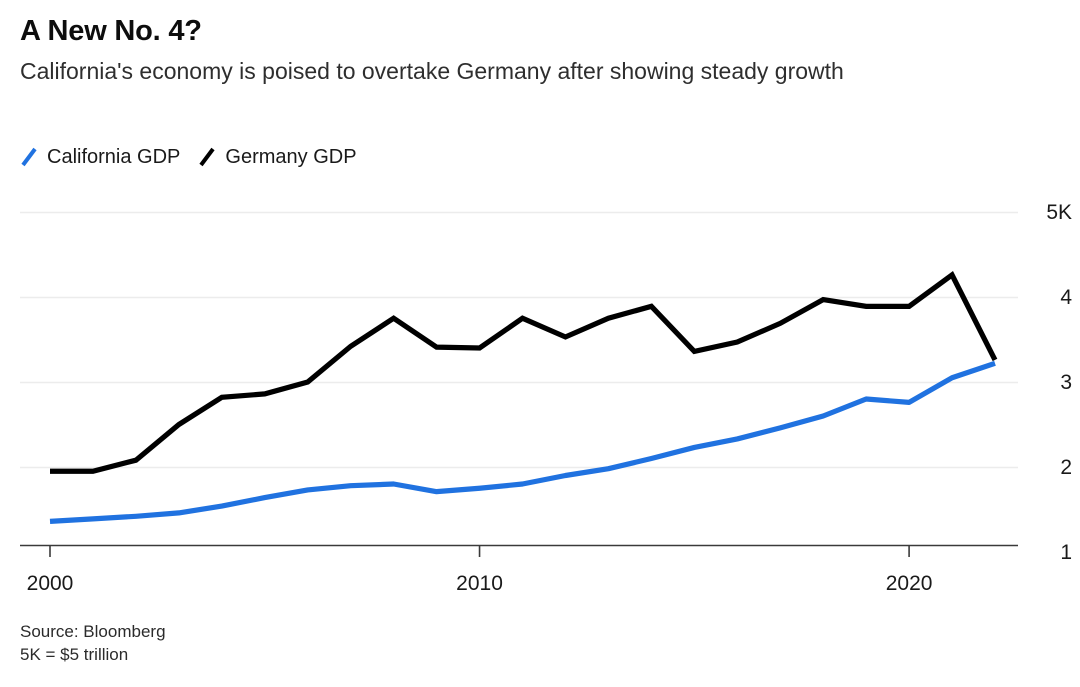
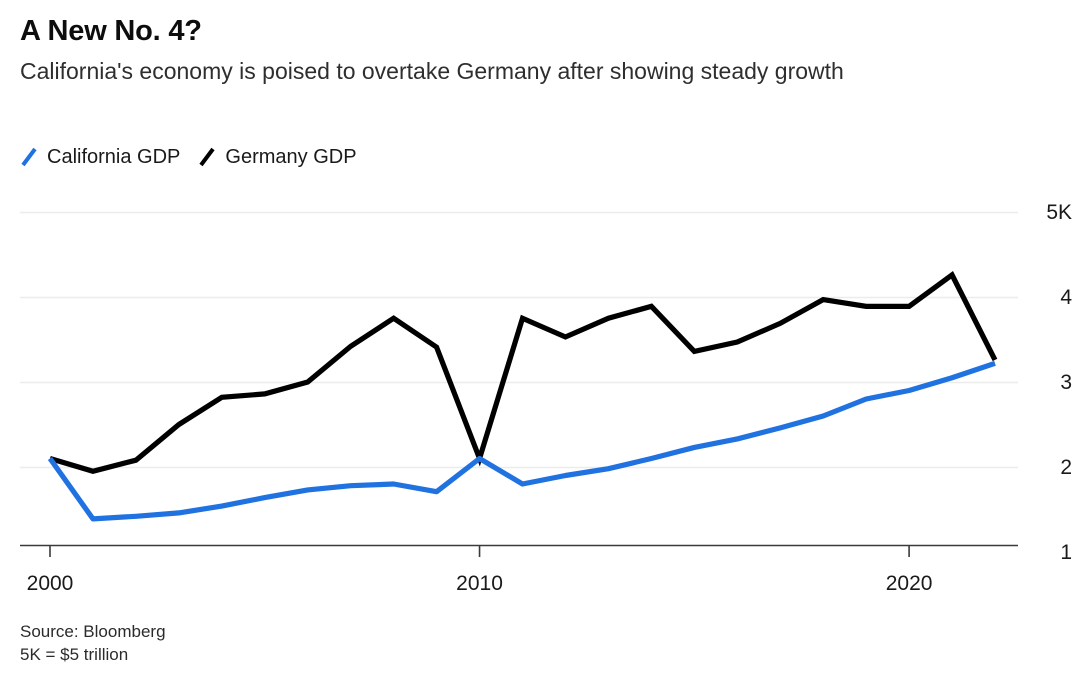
California GDP/2000: 1.4K -> 2.1K
Germany GDP/2000: 1.9K -> 2.1K
California GDP/2010: 1.8K -> 2.1K
Germany GDP/2010: 3.4K -> 2.1K
California GDP/2020: 2.8K -> 2.9K
